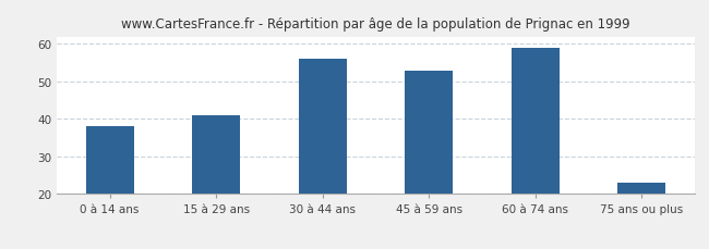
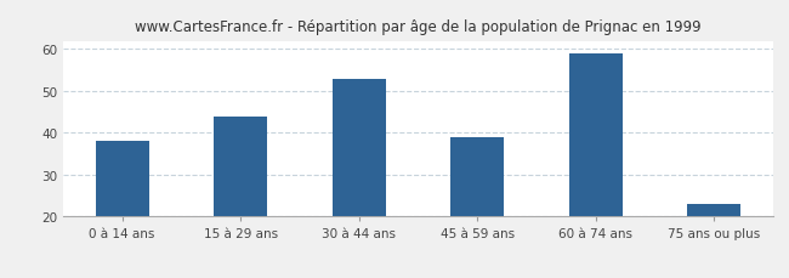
15 à 29 ans: 41 -> 44
30 à 44 ans: 56 -> 53
45 à 59 ans: 53 -> 39
